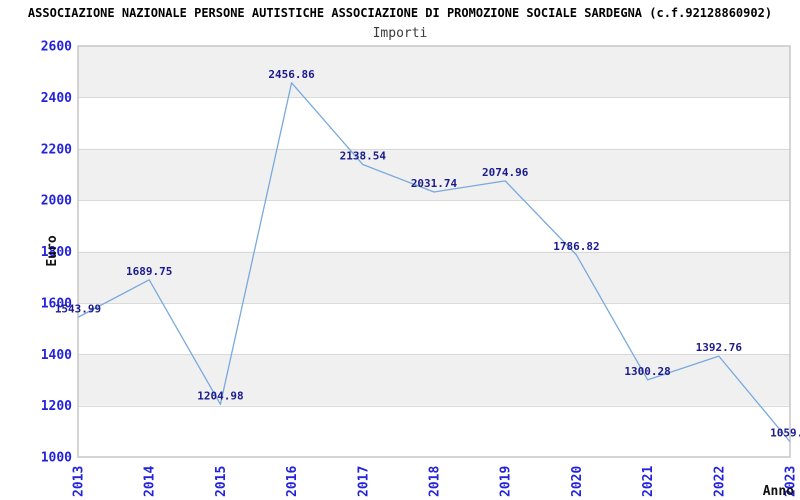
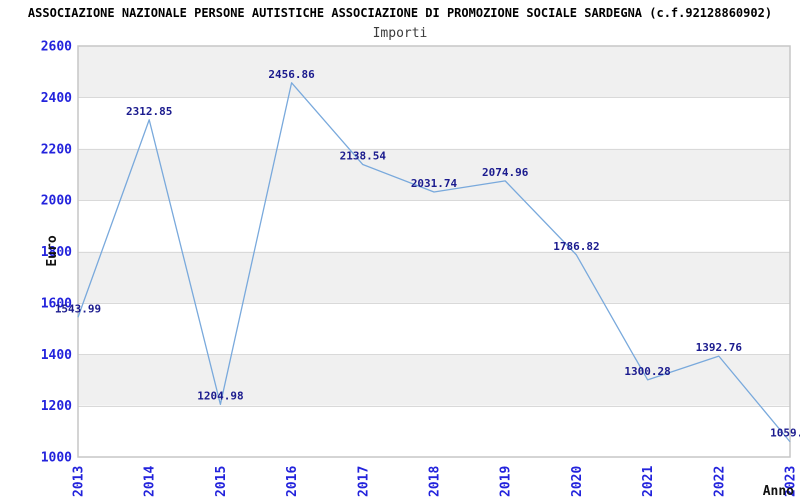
2014: 1689.75 -> 2312.85
